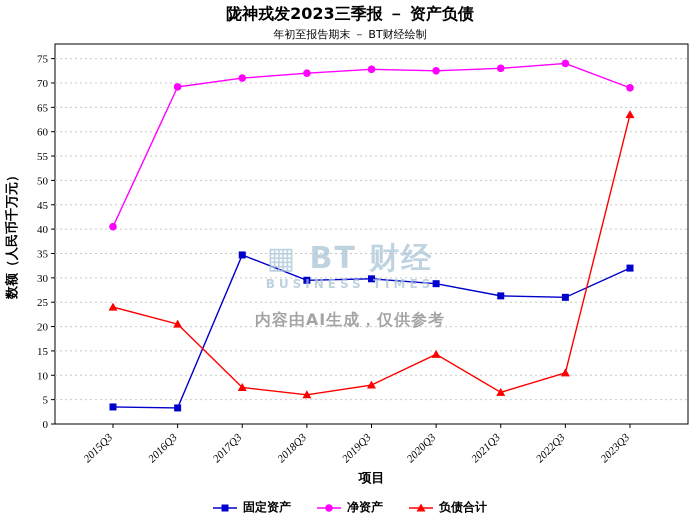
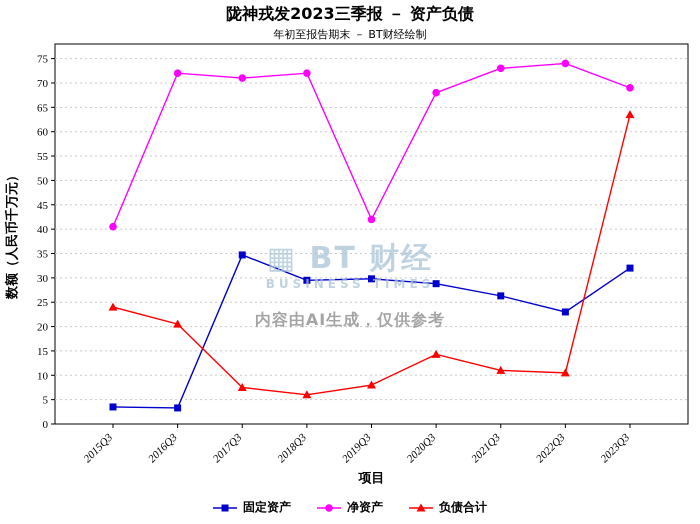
净资产/2016Q3: 69 -> 72
净资产/2019Q3: 73 -> 42
净资产/2020Q3: 72 -> 68
负债合计/2021Q3: 6 -> 11
固定资产/2022Q3: 26 -> 23
